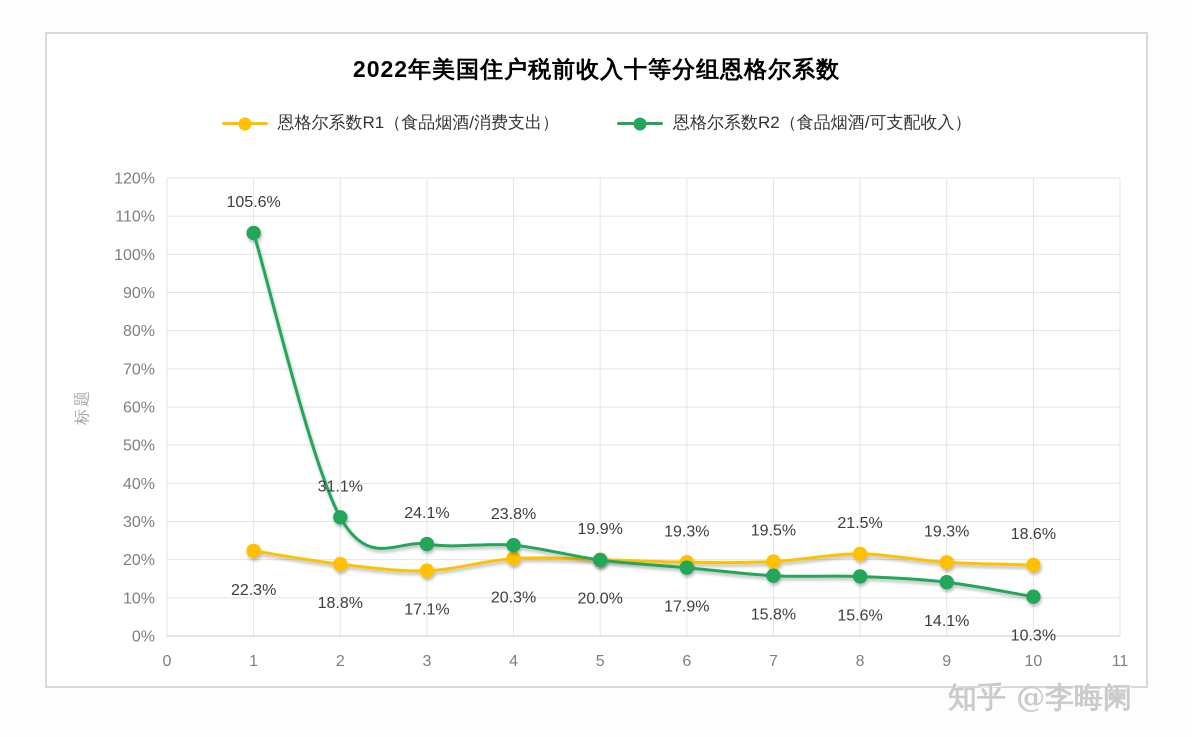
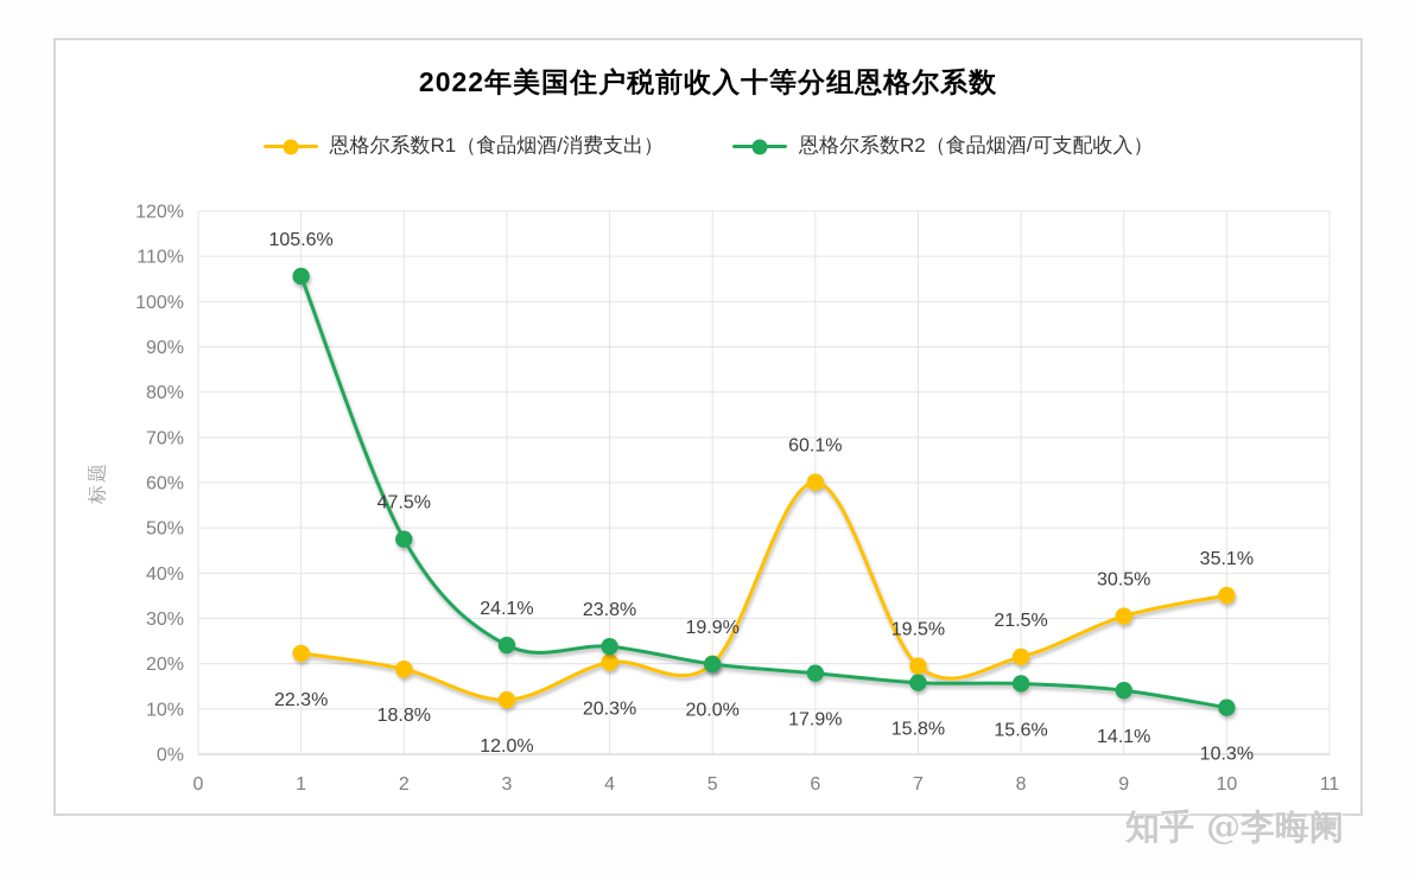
恩格尔系数R2（食品烟酒/可支配收入）/2: 31.1% -> 47.5%
恩格尔系数R1（食品烟酒/消费支出）/3: 17.1% -> 12.0%
恩格尔系数R1（食品烟酒/消费支出）/6: 19.3% -> 60.1%
恩格尔系数R1（食品烟酒/消费支出）/9: 19.3% -> 30.5%
恩格尔系数R1（食品烟酒/消费支出）/10: 18.6% -> 35.1%
